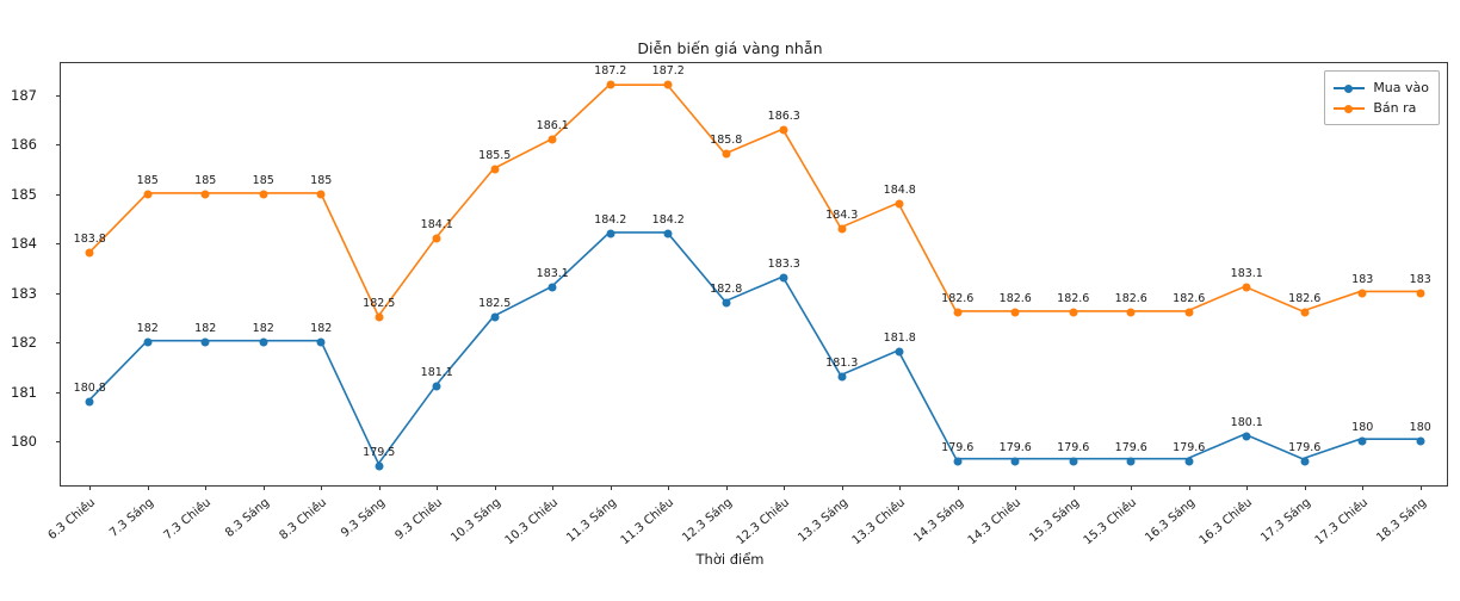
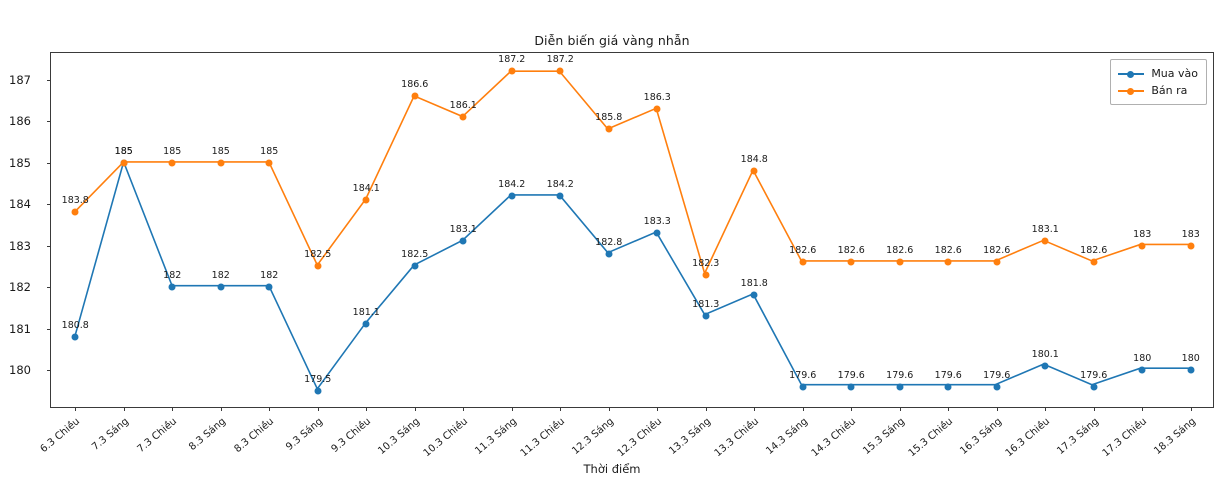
Mua vào/7.3 Sáng: 182 -> 185
Bán ra/10.3 Sáng: 185.5 -> 186.6
Bán ra/13.3 Sáng: 184.3 -> 182.3
